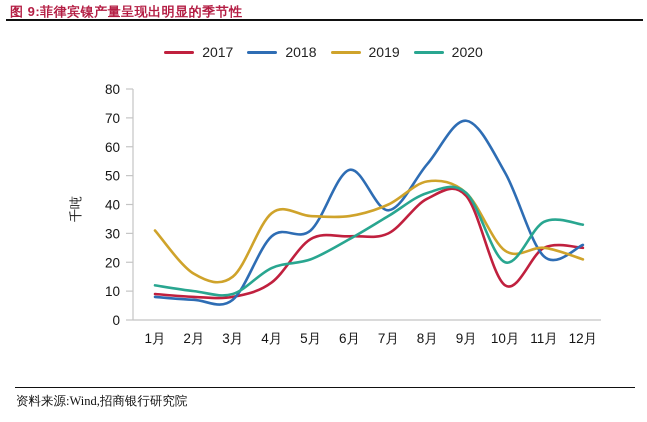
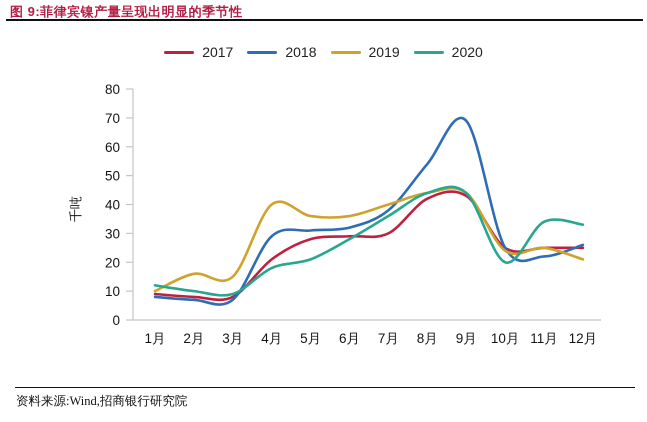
2019/1月: 31 -> 10
2017/4月: 13 -> 21
2019/4月: 37 -> 40
2018/6月: 52 -> 32
2019/8月: 48 -> 44
2017/10月: 12 -> 25
2018/10月: 51 -> 25
